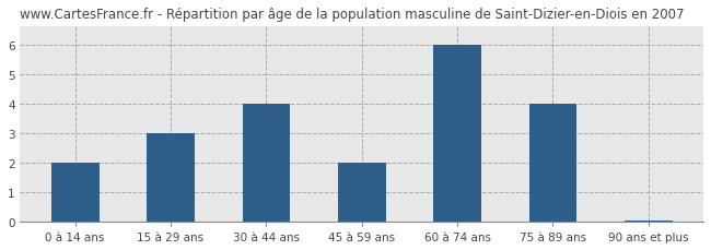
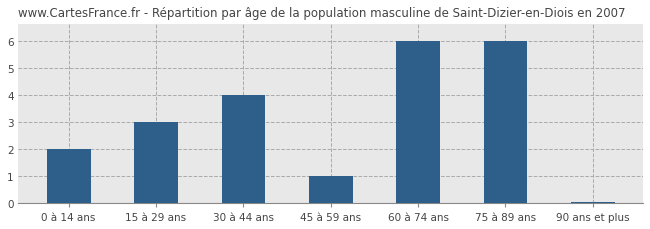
45 à 59 ans: 2.00 -> 1.00
75 à 89 ans: 4.00 -> 6.00
